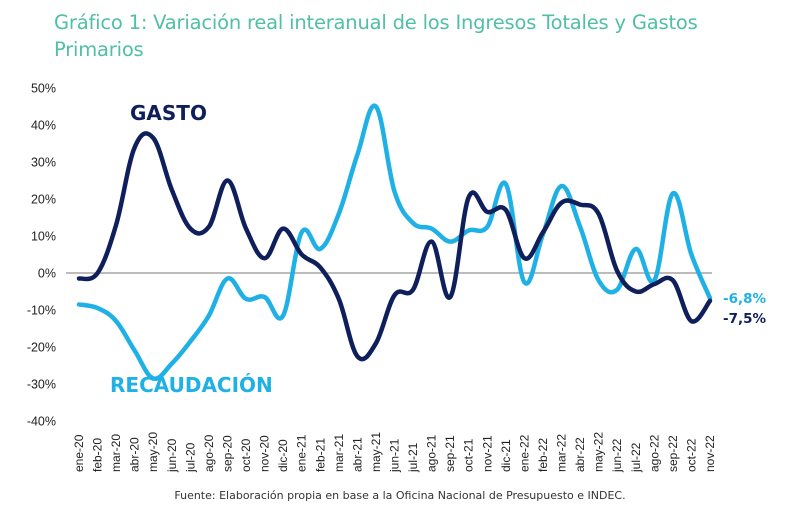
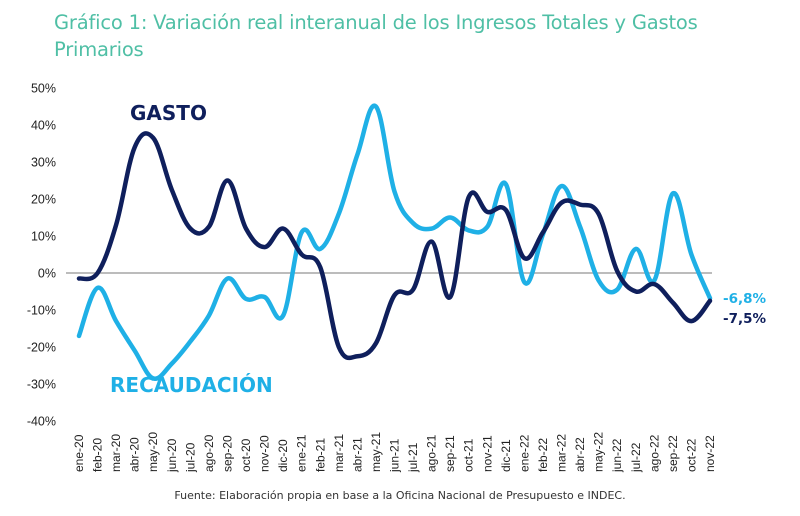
RECAUDACIÓN/ene-20: -8% -> -17%
RECAUDACIÓN/feb-20: -10% -> -4%
GASTO/nov-20: 4% -> 7%
GASTO/mar-21: -7% -> -20%
RECAUDACIÓN/sep-21: 8% -> 15%
GASTO/sep-22: -2% -> -8%
